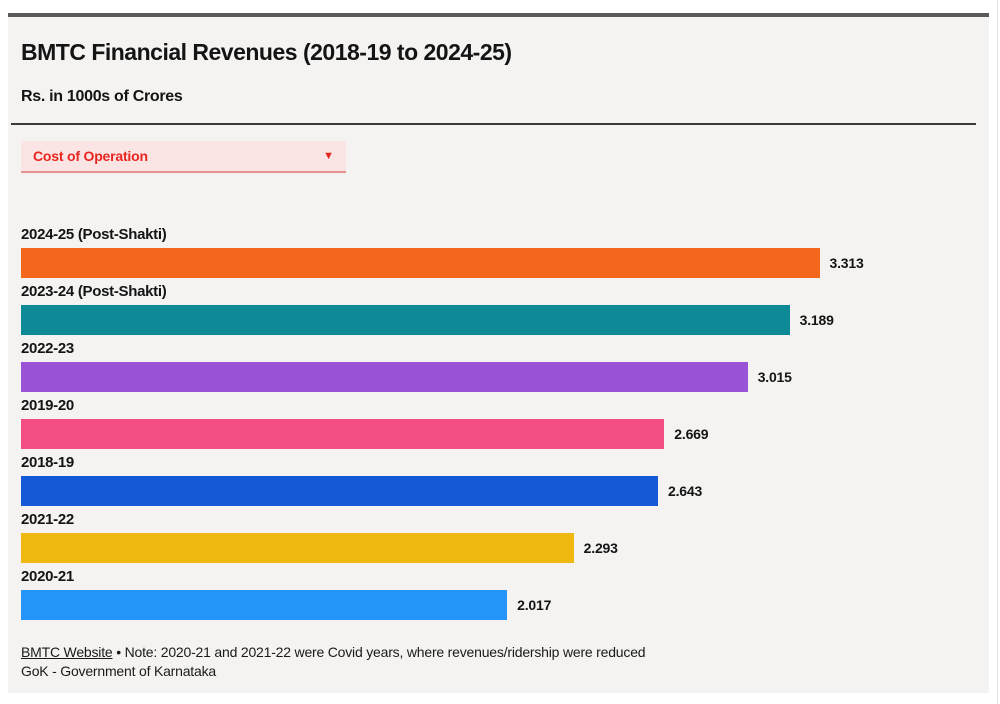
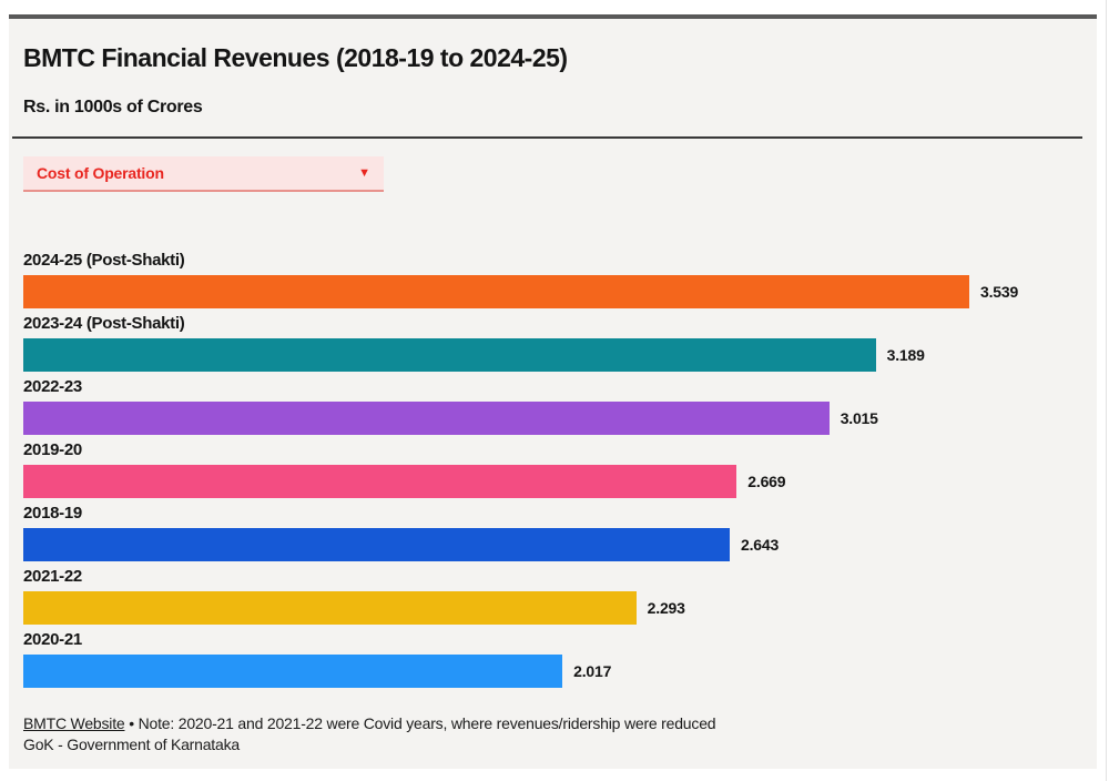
2024-25 (Post-Shakti): 3.313 -> 3.539
